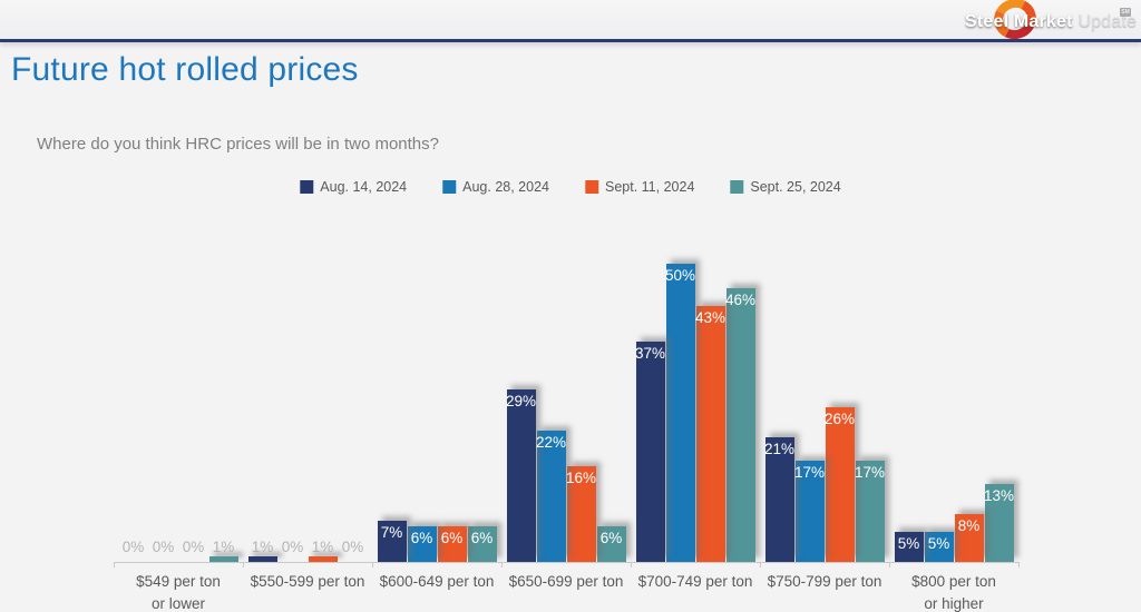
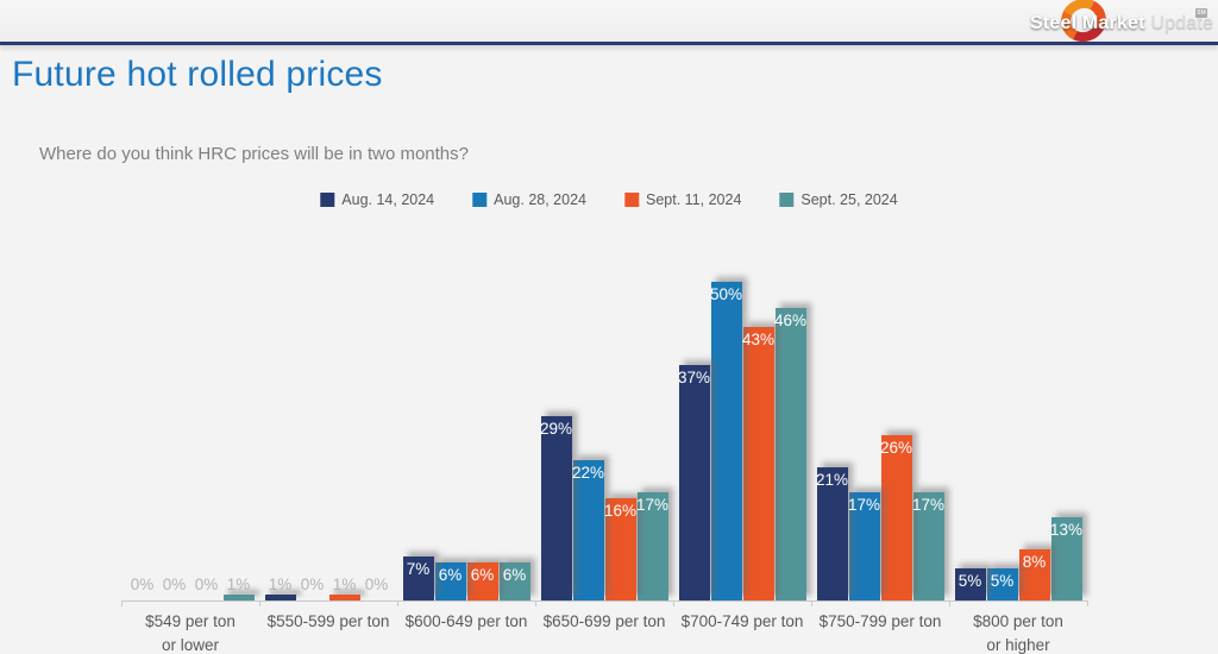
Sept. 25, 2024/$650-699 per ton: 6% -> 17%
